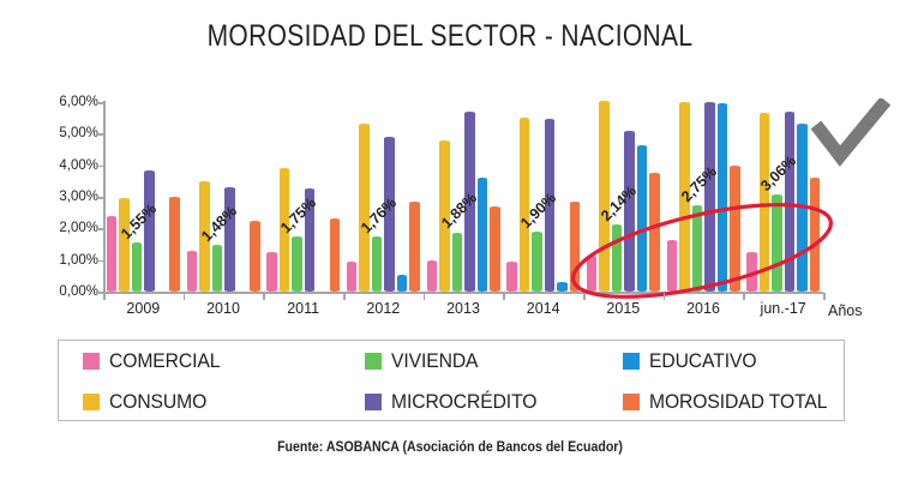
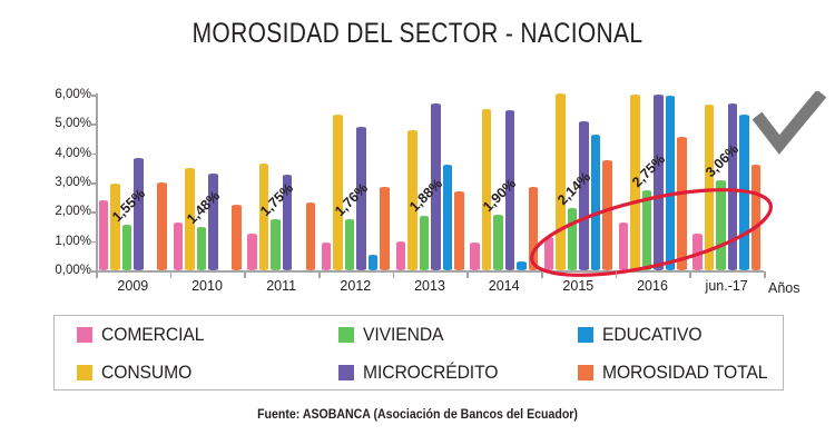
COMERCIAL/2010: 1,3% -> 1,6%
CONSUMO/2011: 3,9% -> 3,6%
MOROSIDAD TOTAL/2016: 4,0% -> 4,5%
